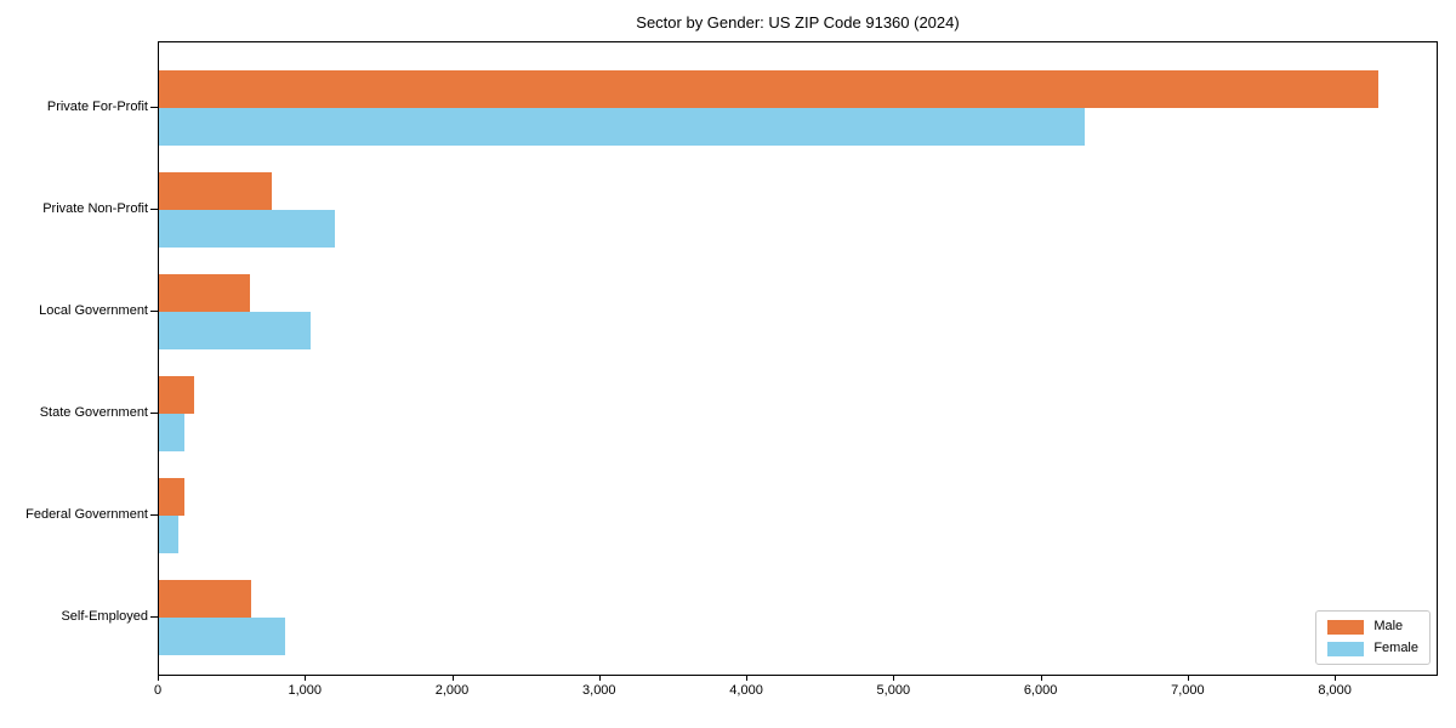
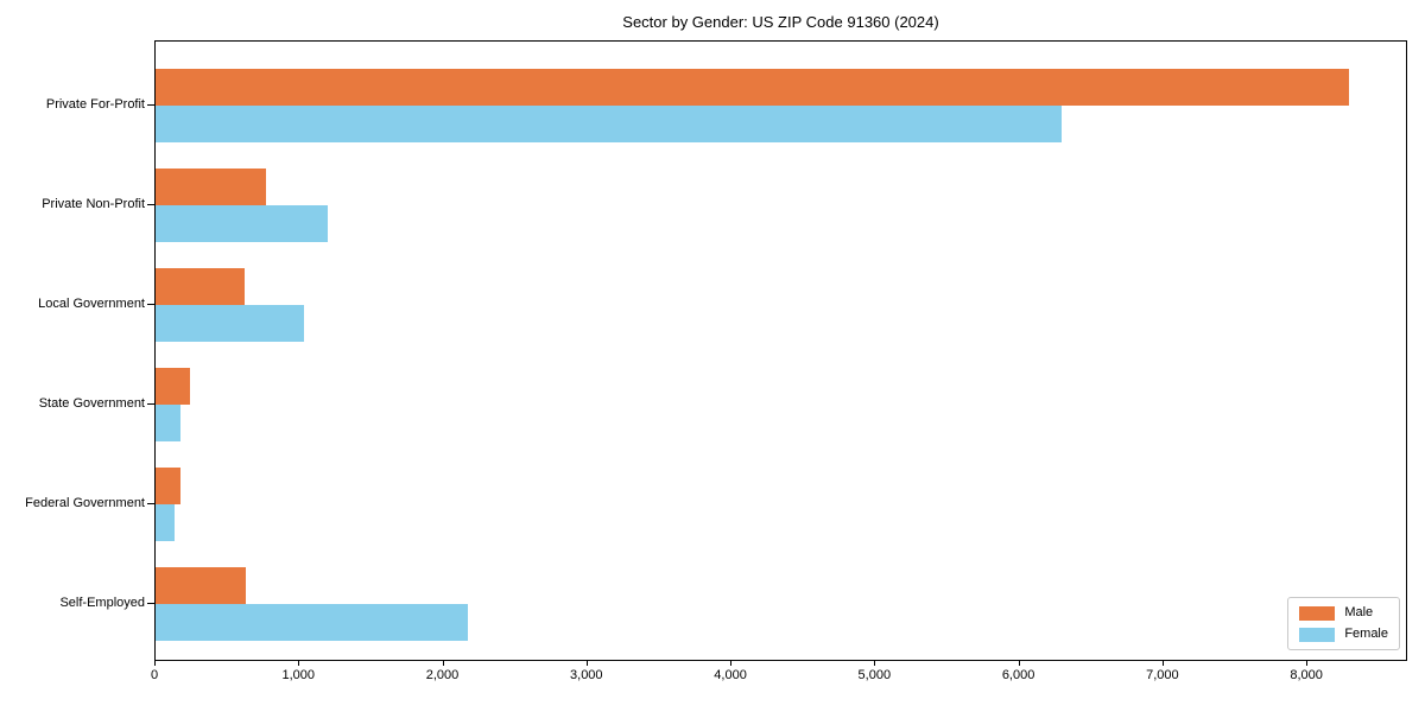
Female/Self-Employed: 860 -> 2170
